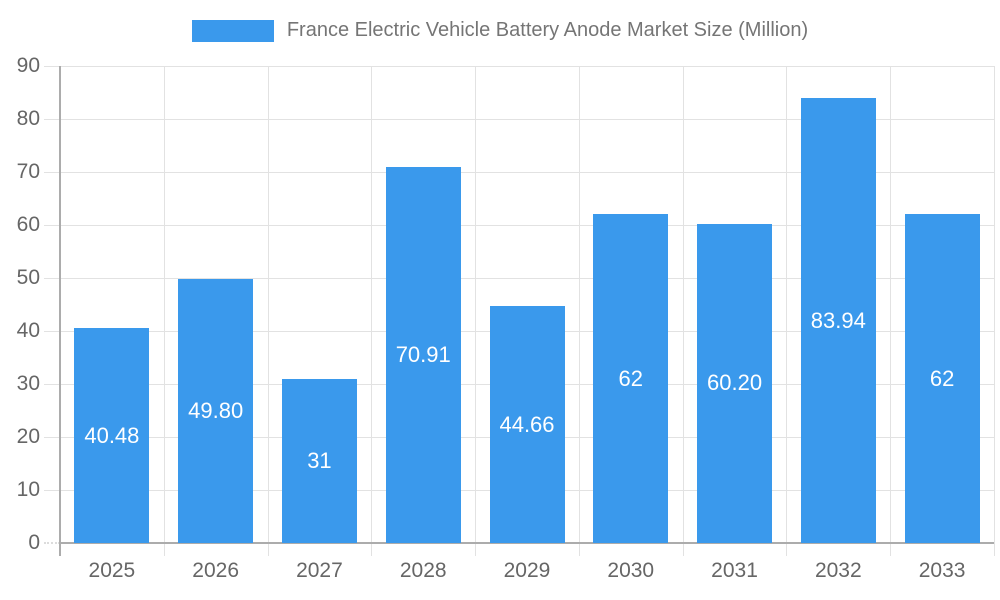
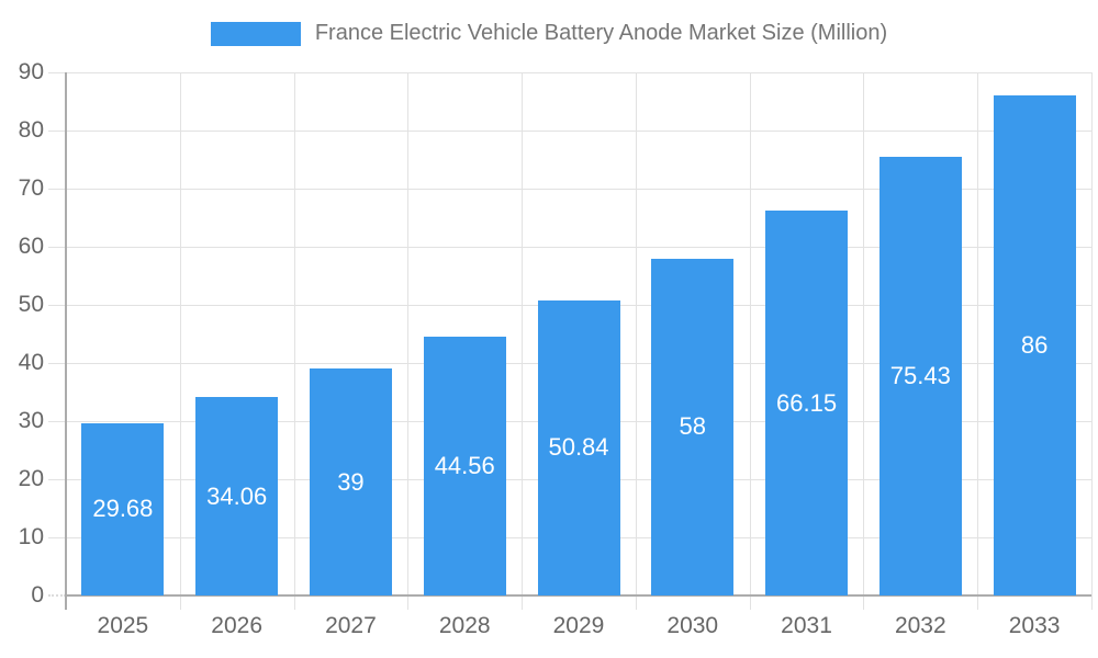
2025: 40.48 -> 29.68
2026: 49.80 -> 34.06
2027: 31 -> 39
2028: 70.91 -> 44.56
2029: 44.66 -> 50.84
2030: 62 -> 58
2031: 60.20 -> 66.15
2032: 83.94 -> 75.43
2033: 62 -> 86
